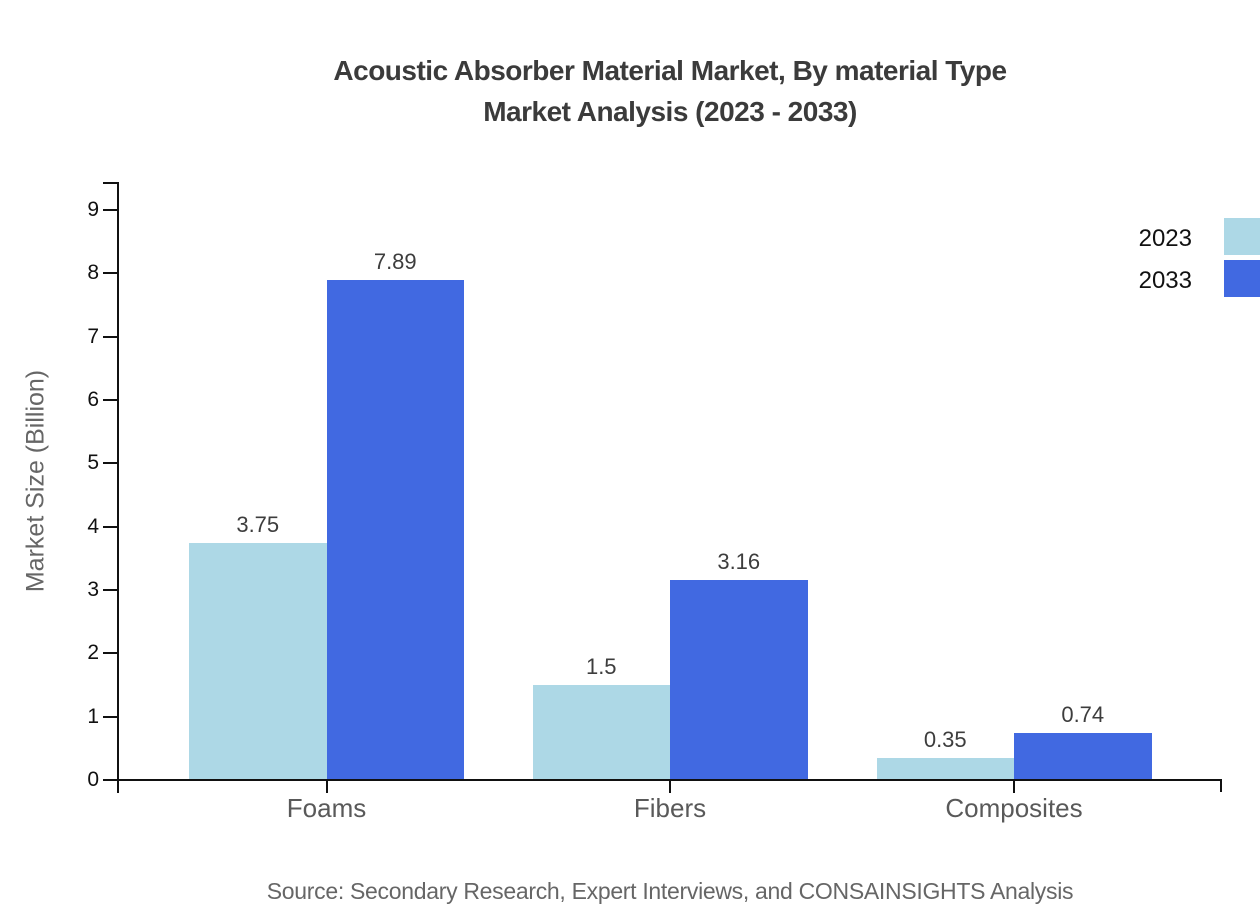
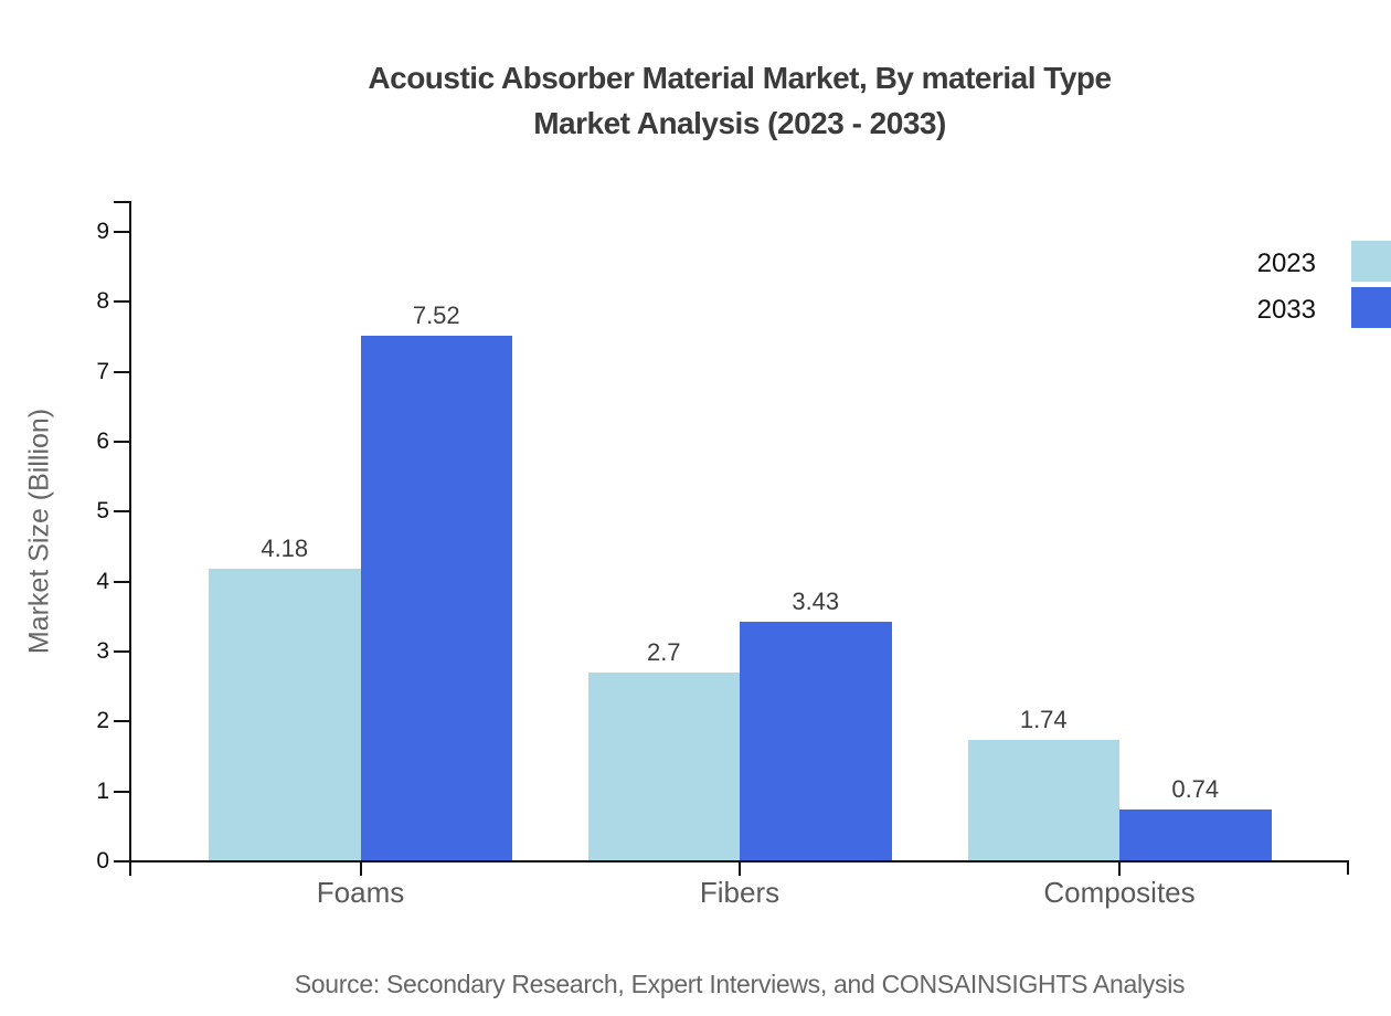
2023/Foams: 3.75 -> 4.18
2033/Foams: 7.89 -> 7.52
2023/Fibers: 1.5 -> 2.7
2033/Fibers: 3.16 -> 3.43
2023/Composites: 0.35 -> 1.74
